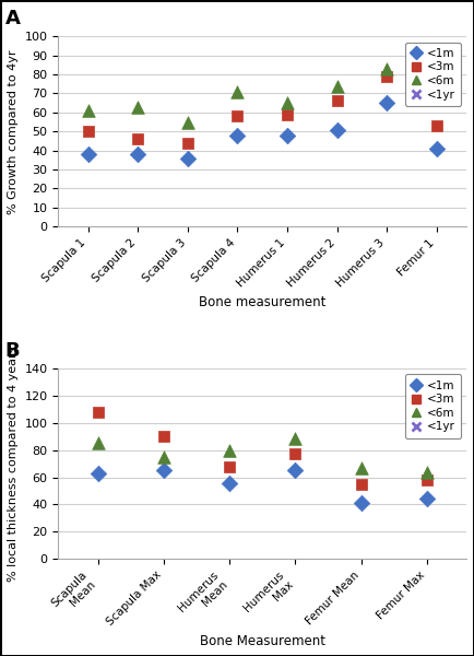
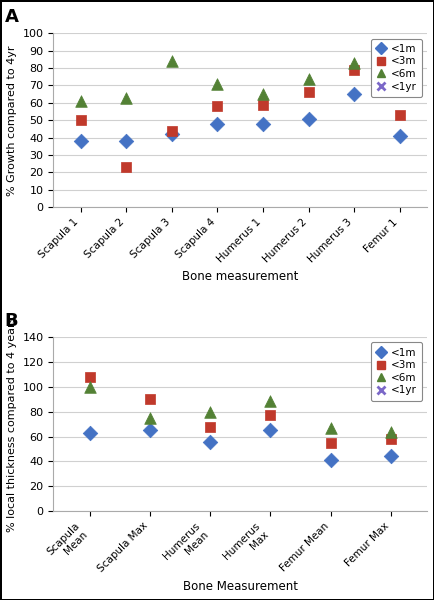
<3m/Scapula 2: 46 -> 23
<1m/Scapula 3: 36 -> 42
<6m/Scapula 3: 55 -> 84
<6m/Scapula Mean: 85 -> 100
